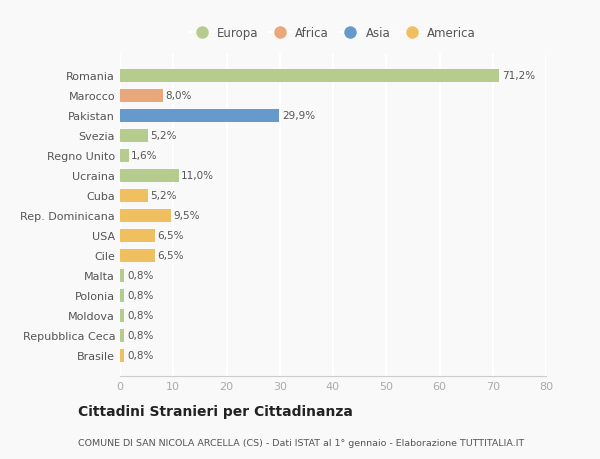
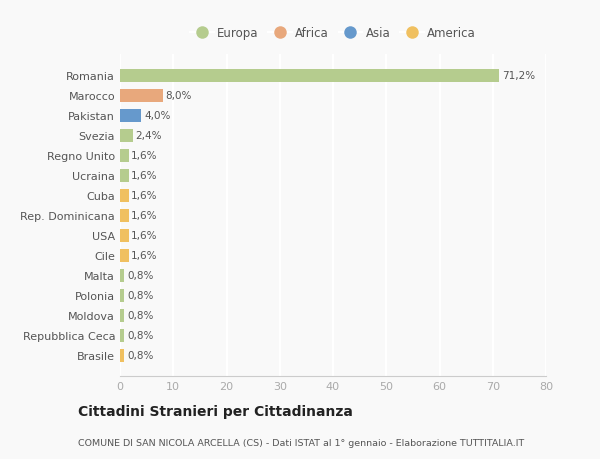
Pakistan: 29,9% -> 4,0%
Svezia: 5,2% -> 2,4%
Ucraina: 11,0% -> 1,6%
Cuba: 5,2% -> 1,6%
Rep. Dominicana: 9,5% -> 1,6%
USA: 6,5% -> 1,6%
Cile: 6,5% -> 1,6%
